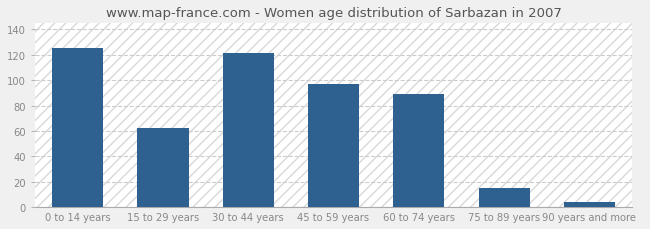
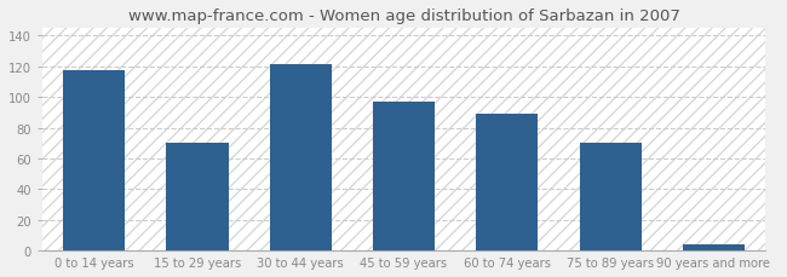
0 to 14 years: 125 -> 117
15 to 29 years: 62 -> 70
75 to 89 years: 15 -> 70
